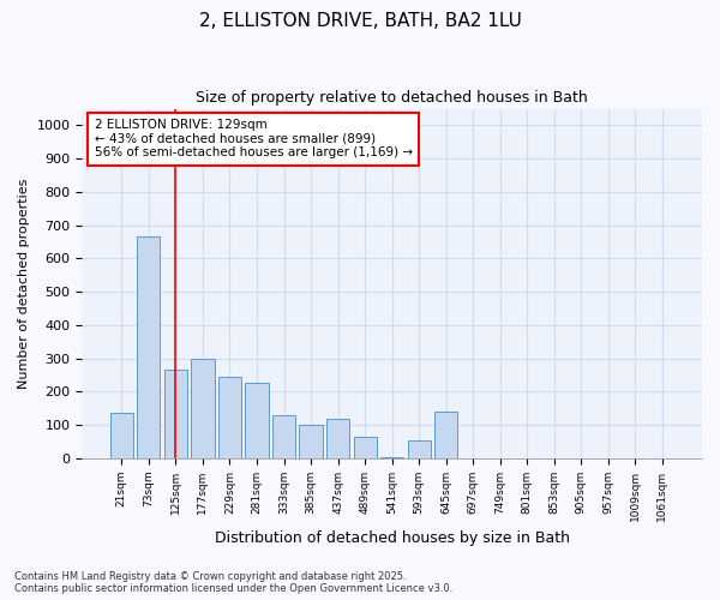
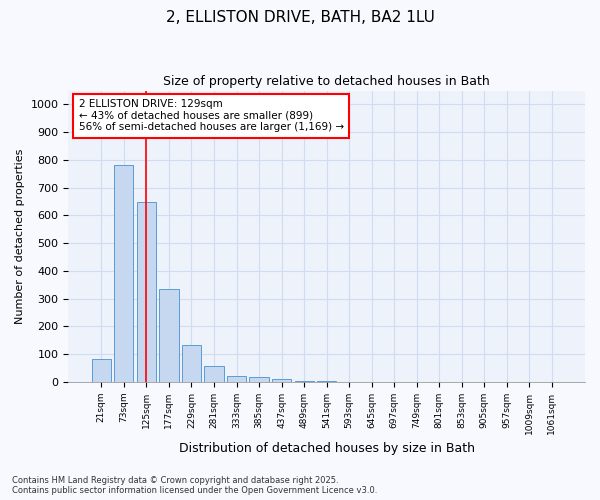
21sqm: 135 -> 82
73sqm: 665 -> 782
125sqm: 265 -> 648
177sqm: 300 -> 336
229sqm: 245 -> 133
281sqm: 225 -> 57
333sqm: 130 -> 22
385sqm: 100 -> 18
437sqm: 120 -> 9
489sqm: 65 -> 4
593sqm: 55 -> 1
645sqm: 140 -> 1
